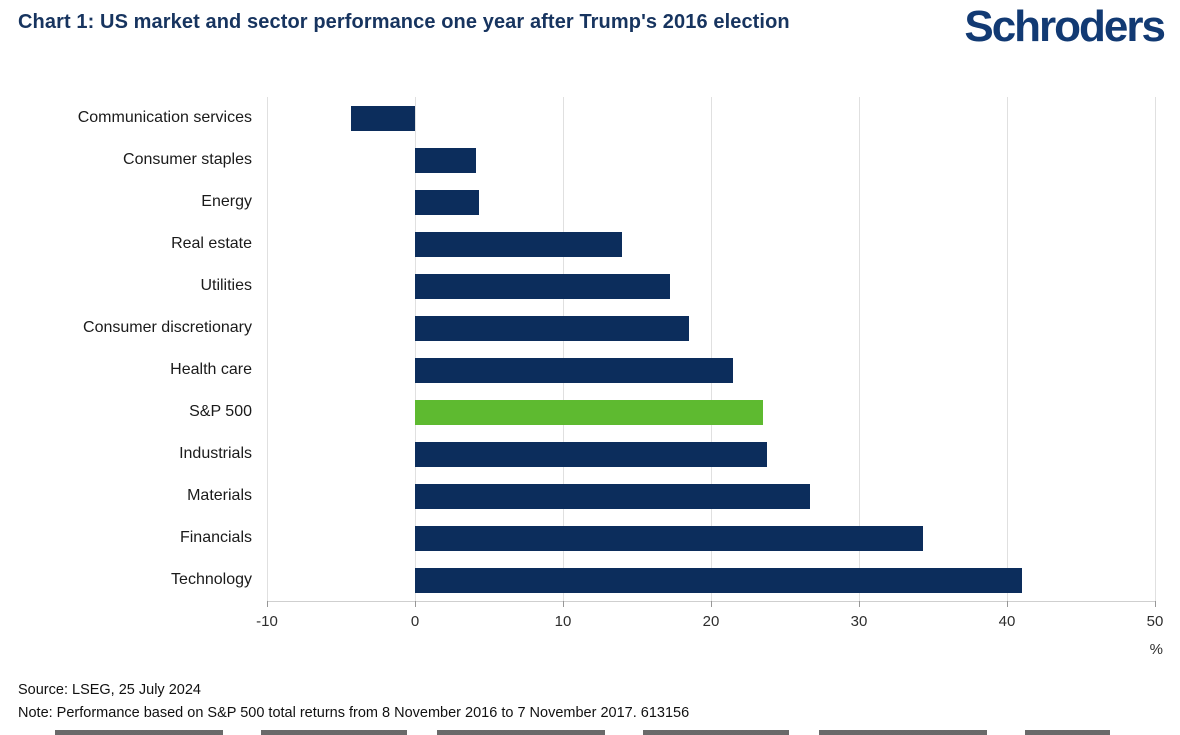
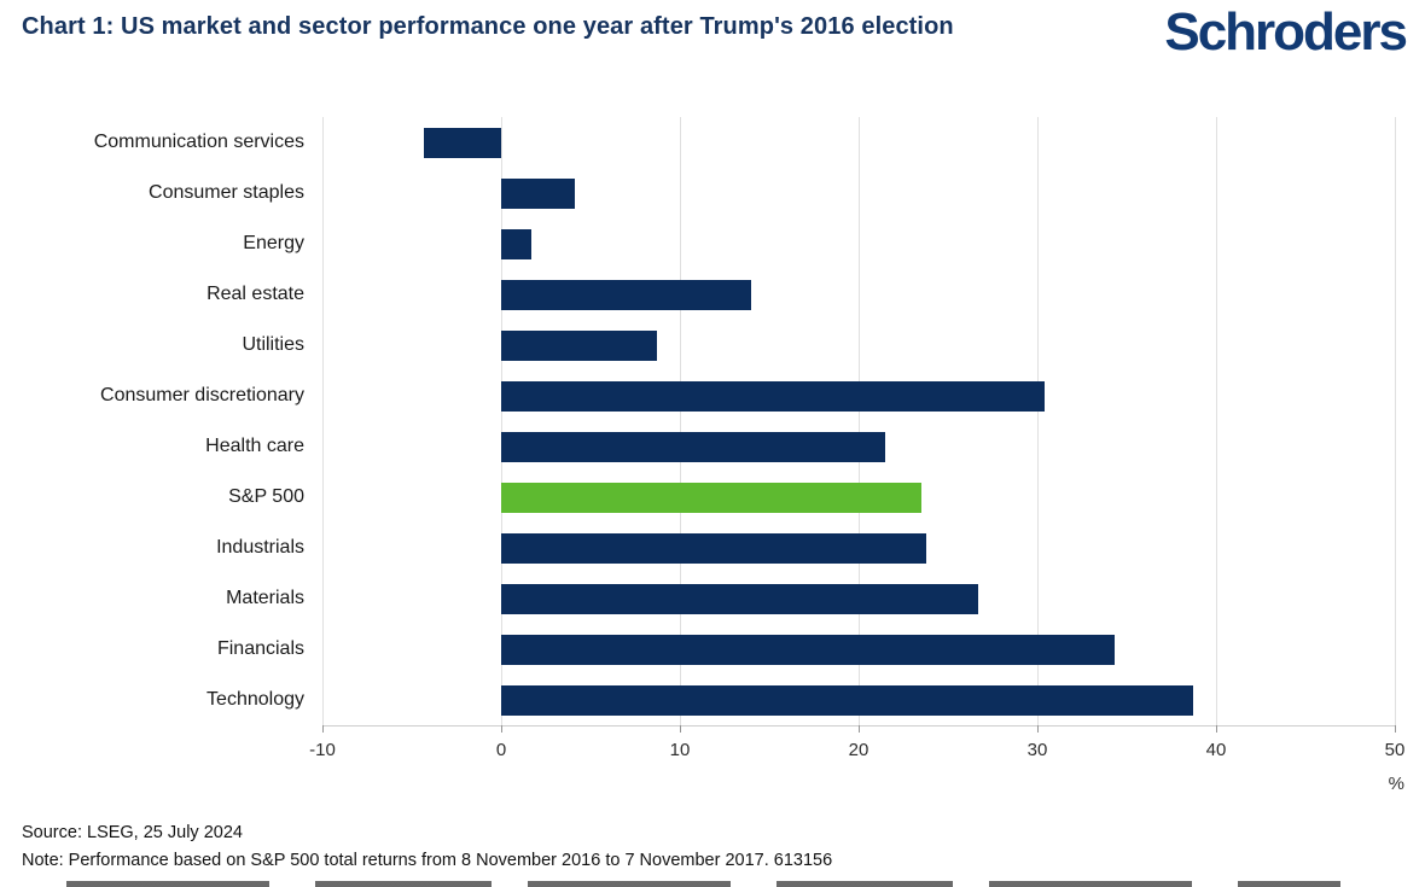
Energy: 4.3 -> 1.7
Utilities: 17.2 -> 8.7
Consumer discretionary: 18.5 -> 30.4
Technology: 41.0 -> 38.7
